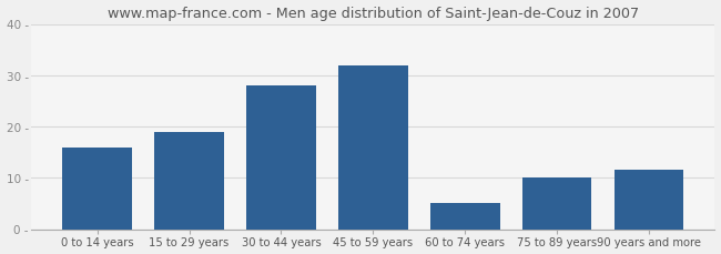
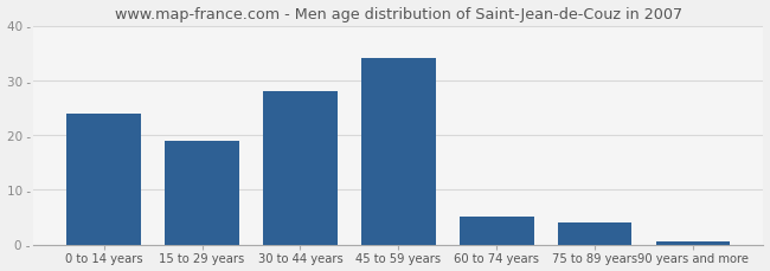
0 to 14 years: 16.0 - -> 24.0 -
45 to 59 years: 32.0 - -> 34.0 -
75 to 89 years: 10.0 - -> 4.0 -
90 years and more: 11.5 - -> 0.5 -
